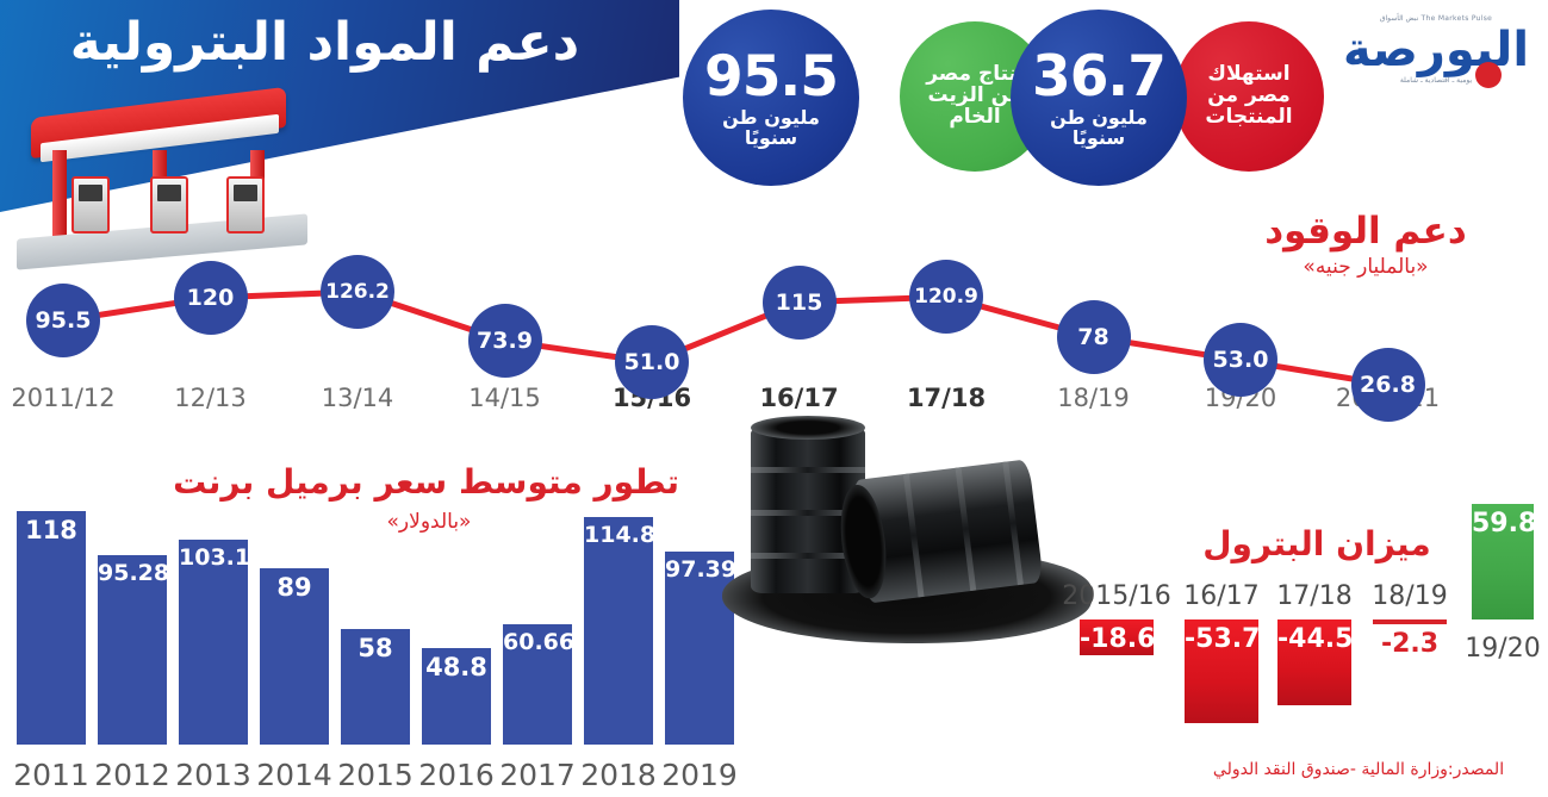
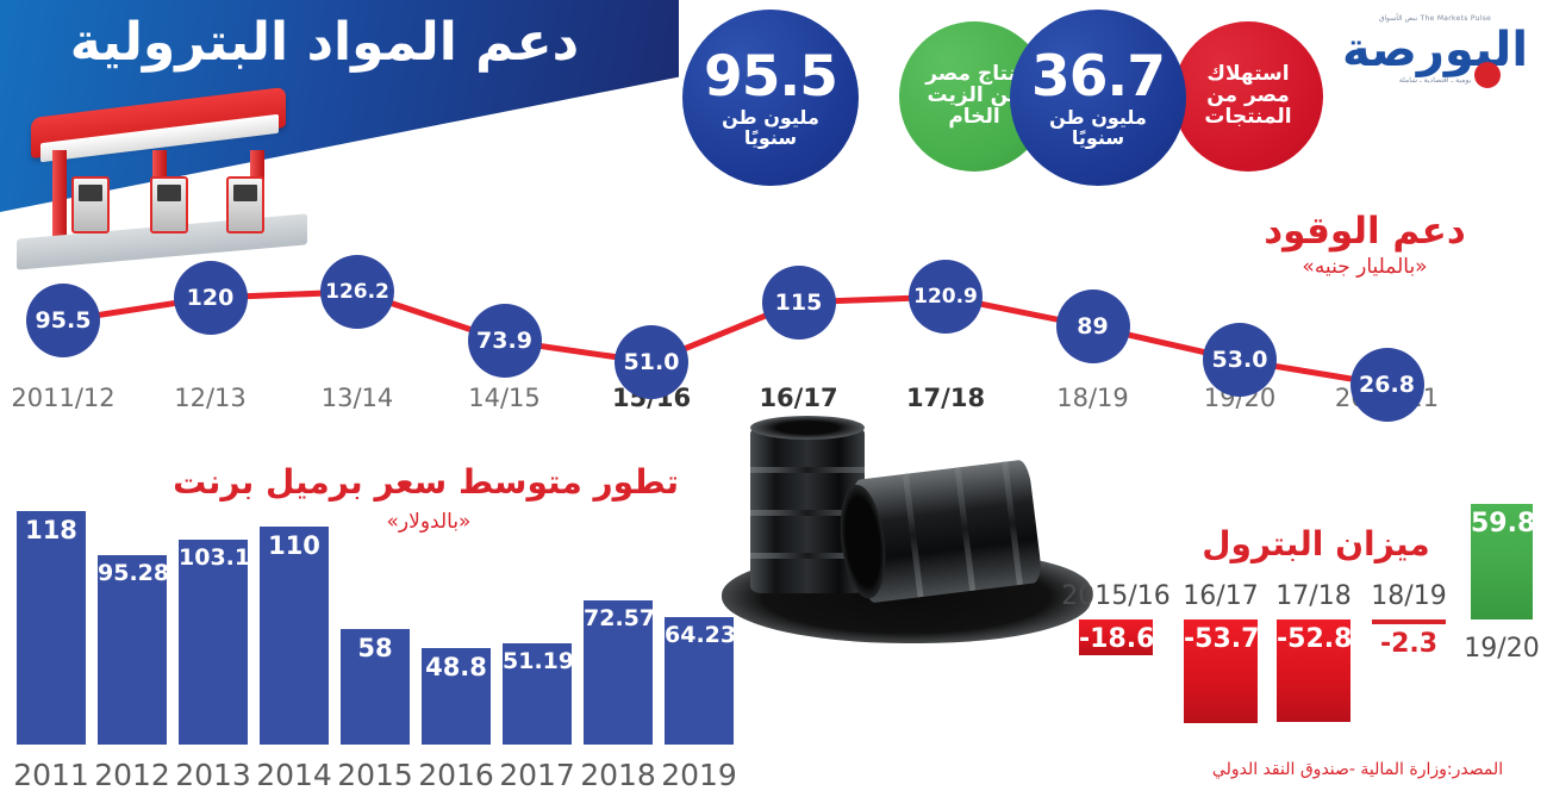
دعم الوقود/18/19: 78 -> 89
تطور متوسط سعر برميل برنت/2014: 89 -> 110
تطور متوسط سعر برميل برنت/2017: 60.66 -> 51.19
تطور متوسط سعر برميل برنت/2018: 114.86 -> 72.57
تطور متوسط سعر برميل برنت/2019: 97.39 -> 64.23
ميزان البترول/17/18: -44.5 -> -52.8
